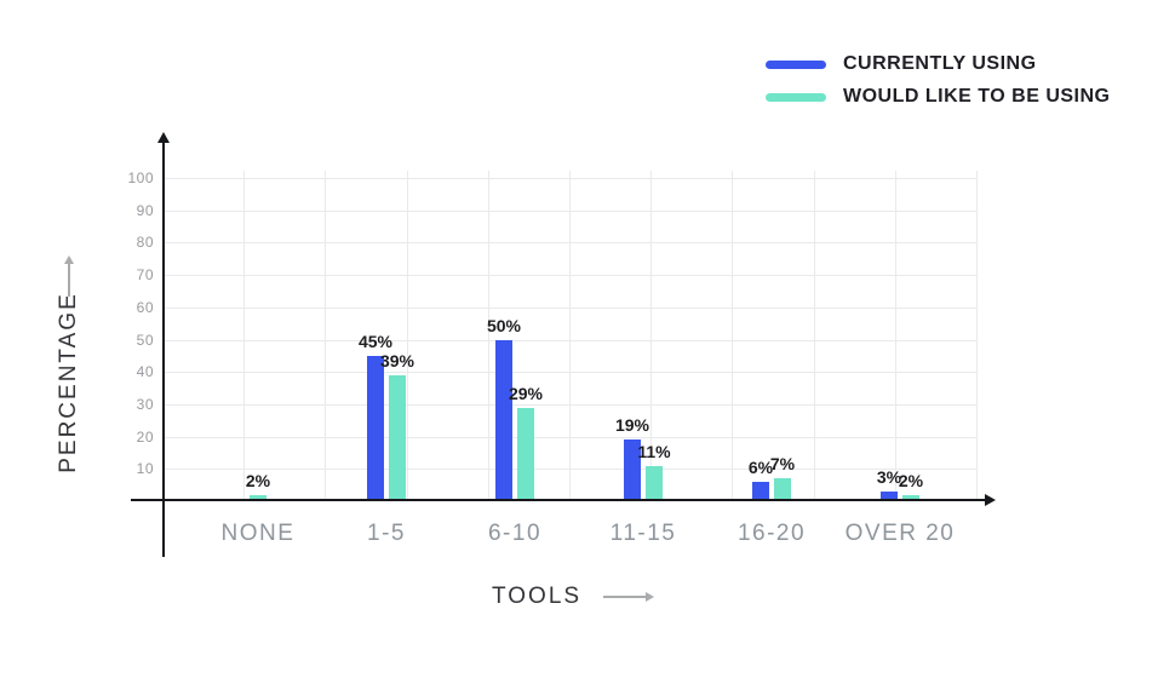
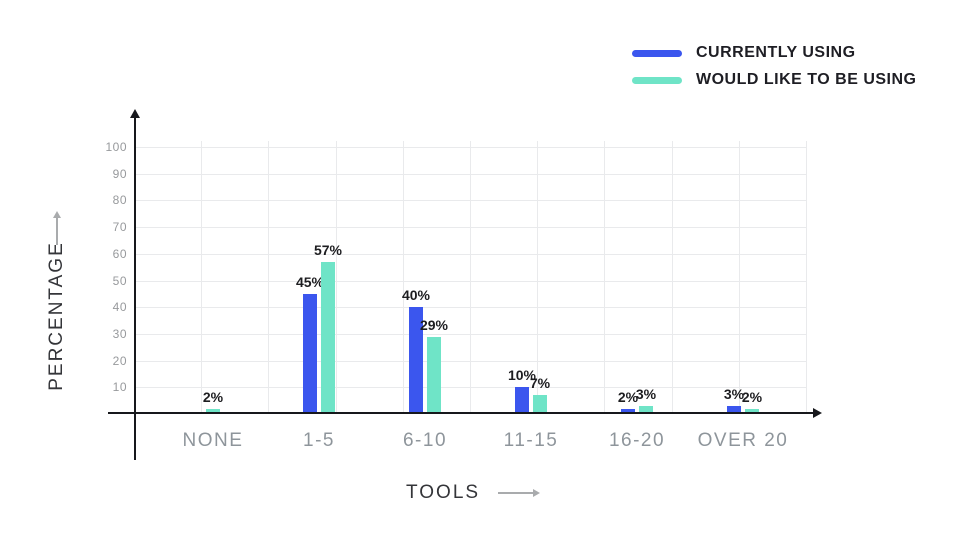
WOULD LIKE TO BE USING/1-5: 39% -> 57%
CURRENTLY USING/6-10: 50% -> 40%
CURRENTLY USING/11-15: 19% -> 10%
WOULD LIKE TO BE USING/11-15: 11% -> 7%
CURRENTLY USING/16-20: 6% -> 2%
WOULD LIKE TO BE USING/16-20: 7% -> 3%
